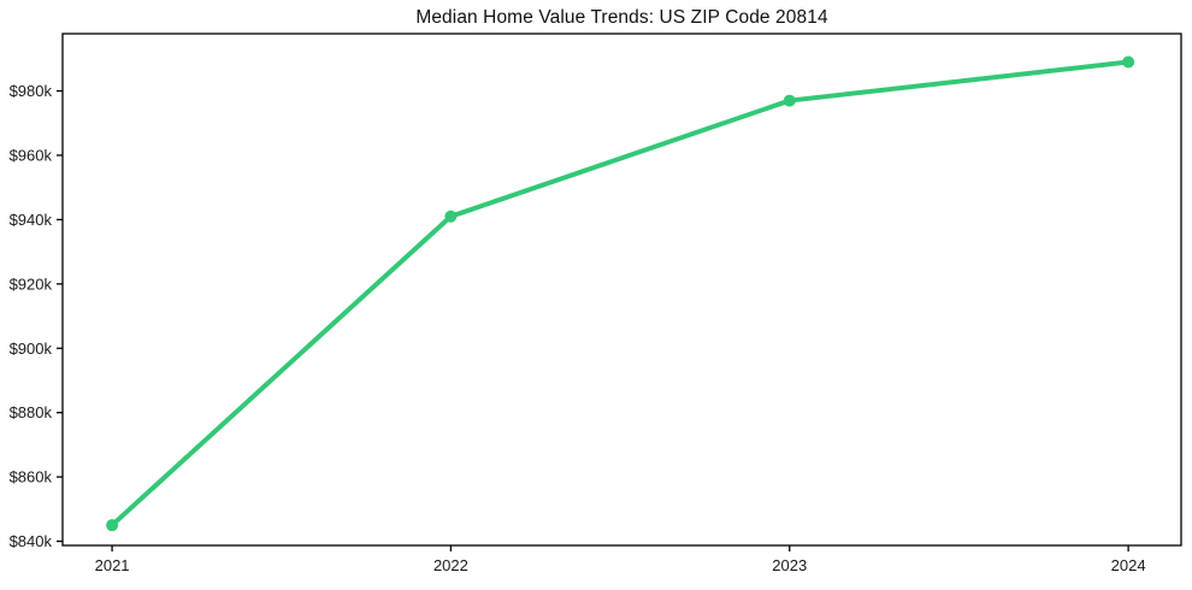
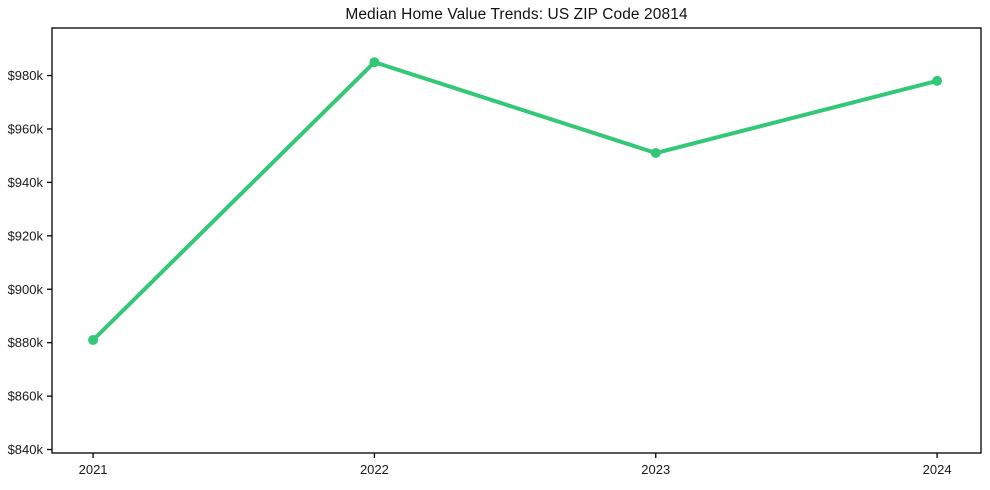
2021: $845k -> $881k
2022: $941k -> $985k
2023: $977k -> $951k
2024: $989k -> $978k
